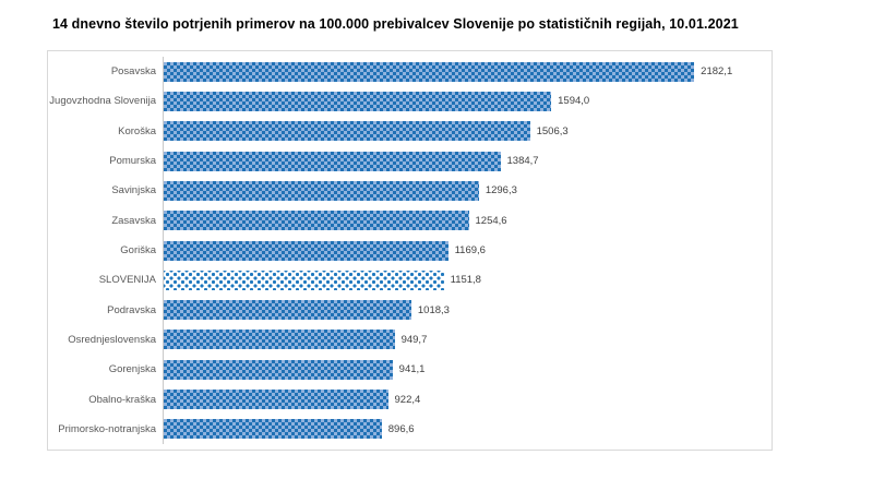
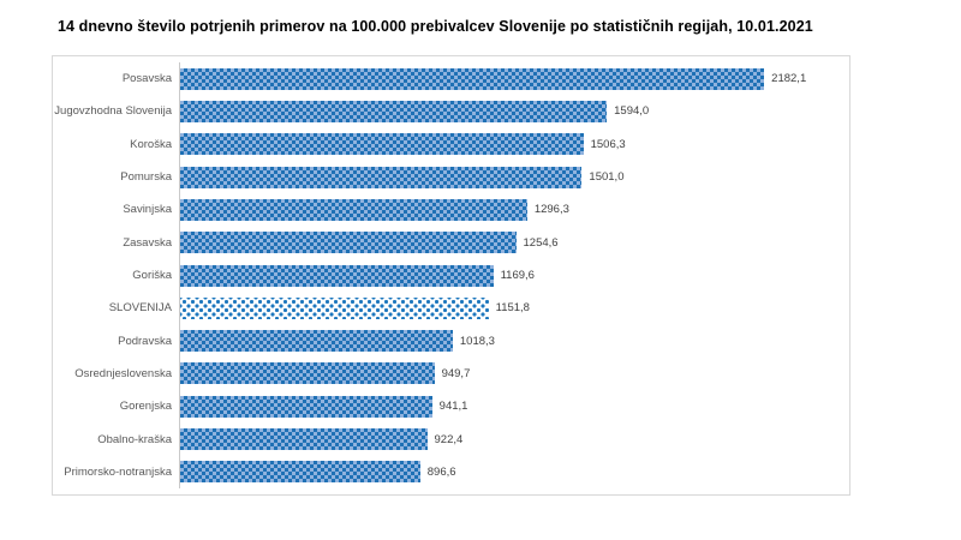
Pomurska: 1384,7 -> 1501,0
